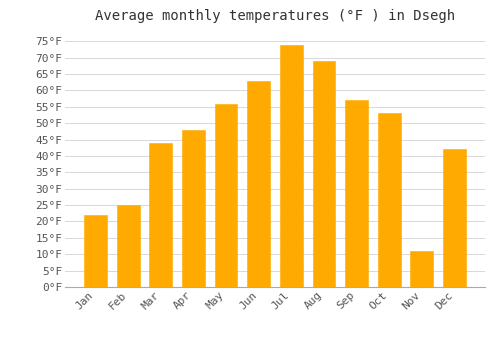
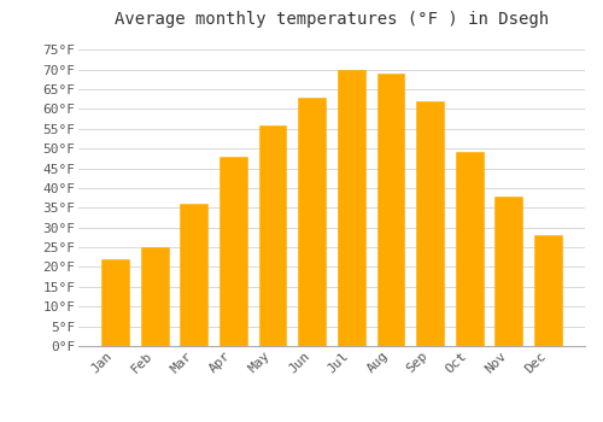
Mar: 44°F -> 36°F
Jul: 74°F -> 70°F
Sep: 57°F -> 62°F
Oct: 53°F -> 49°F
Nov: 11°F -> 38°F
Dec: 42°F -> 28°F
